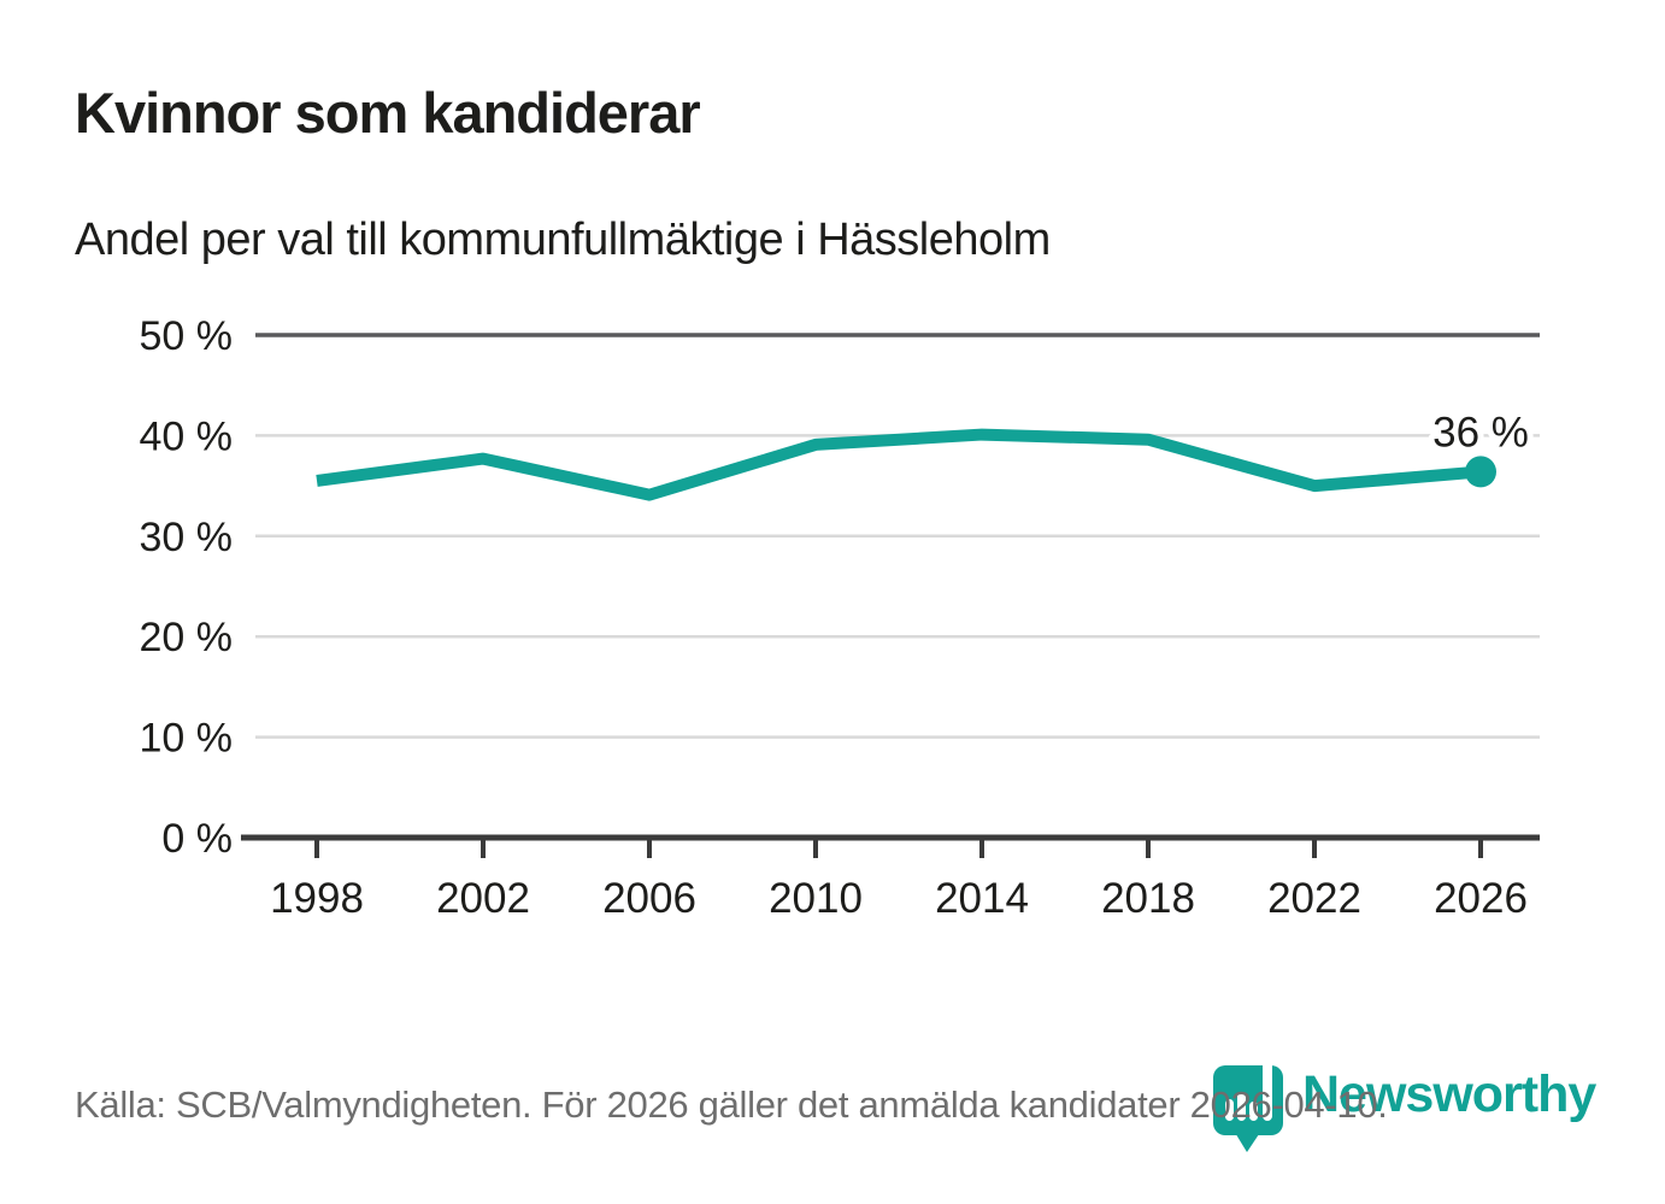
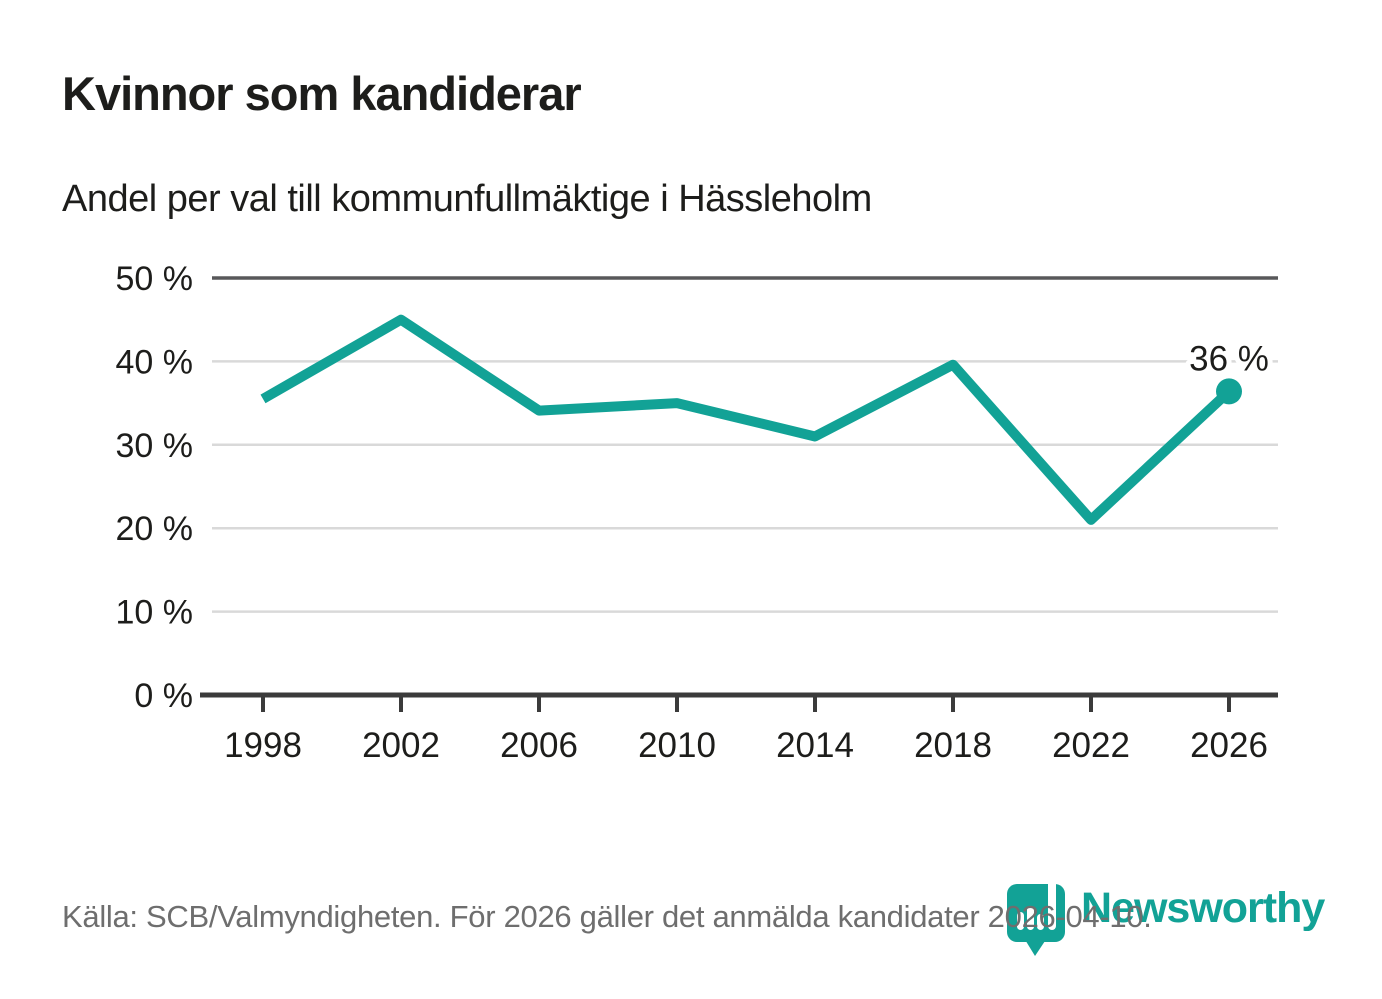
2002: 38% -> 45%
2010: 39% -> 35%
2014: 40% -> 31%
2022: 35% -> 21%
